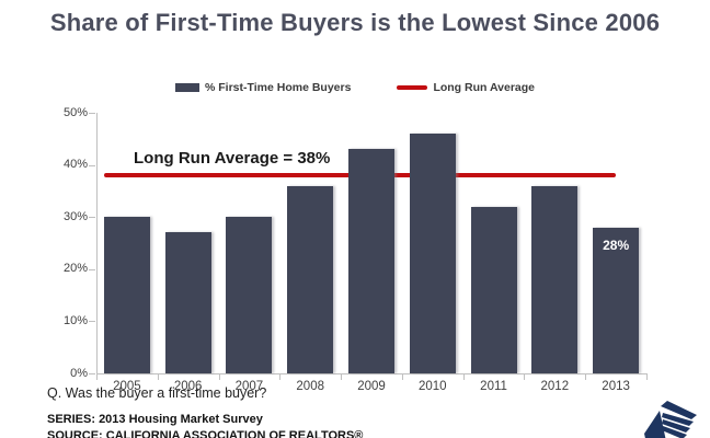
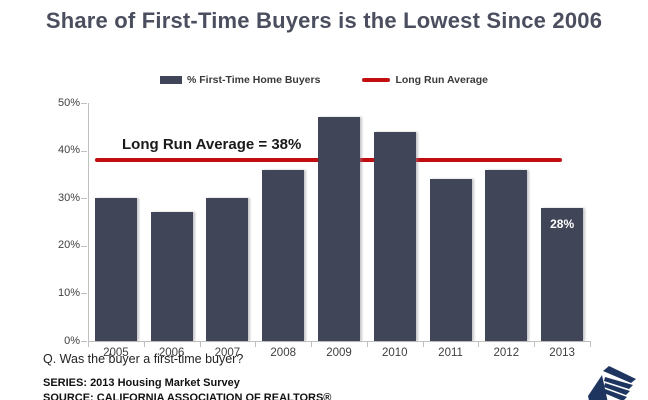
2009: 43% -> 47%
2010: 46% -> 44%
2011: 32% -> 34%
